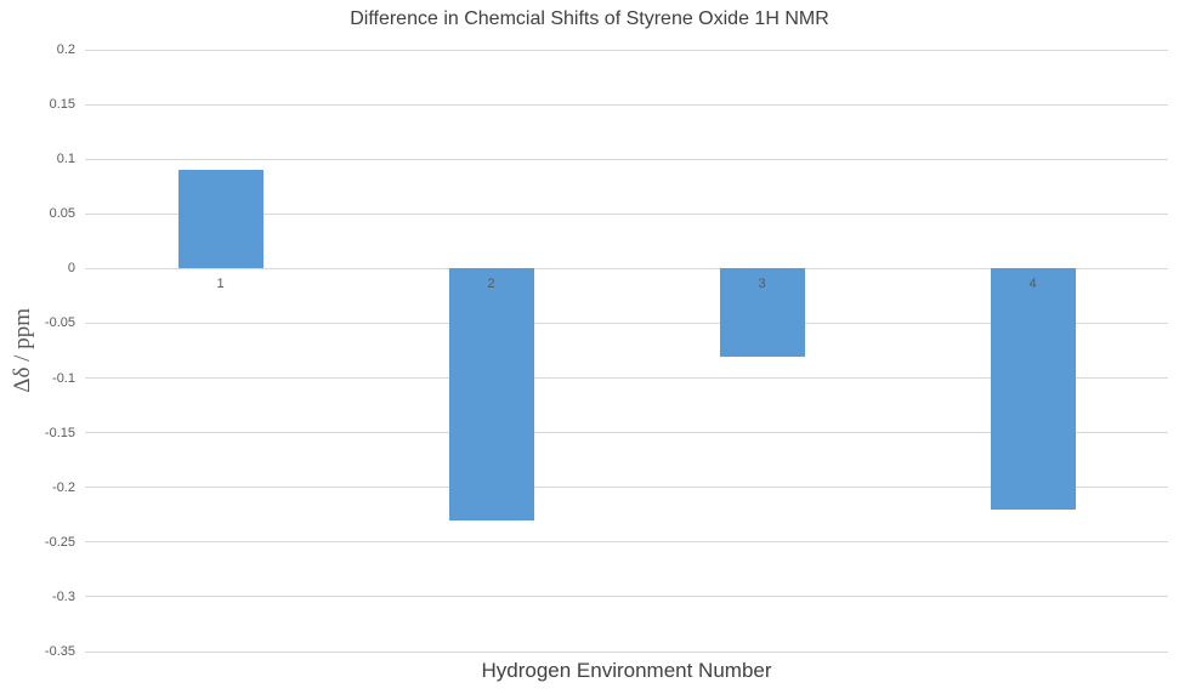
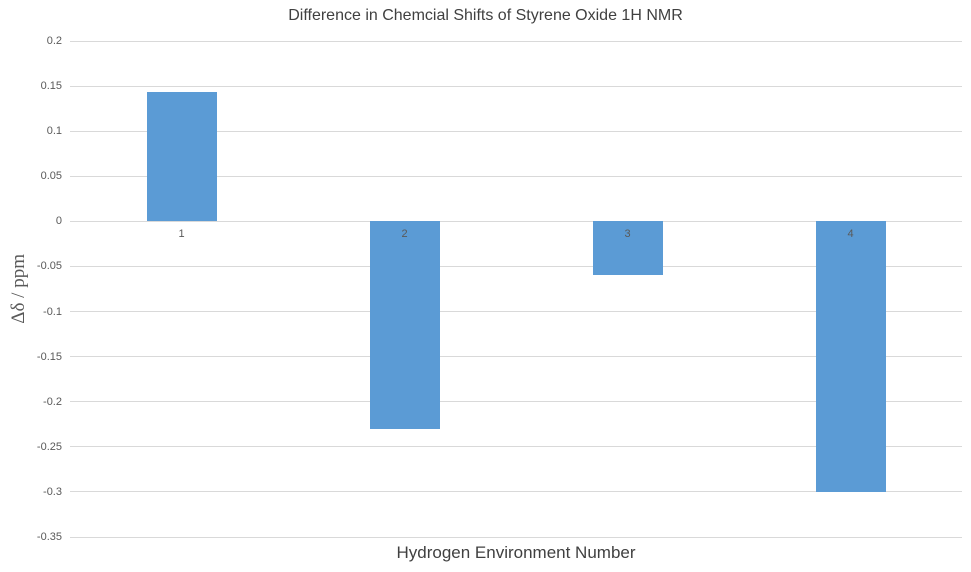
1: 0.09 -> 0.14
3: -0.08 -> -0.06
4: -0.22 -> -0.30
